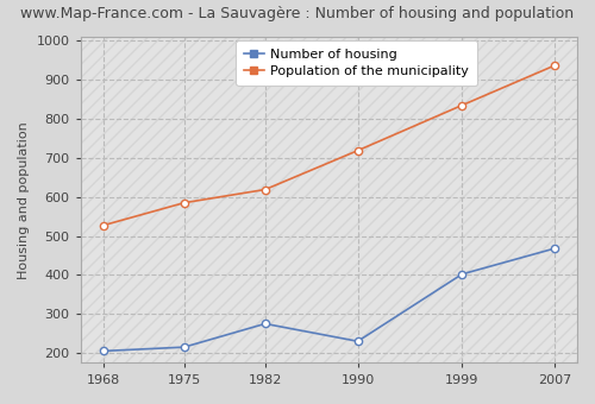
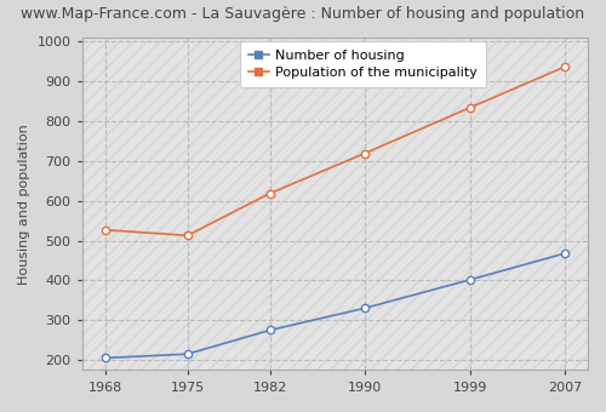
Population of the municipality/1975: 585 -> 513
Number of housing/1990: 230 -> 330
